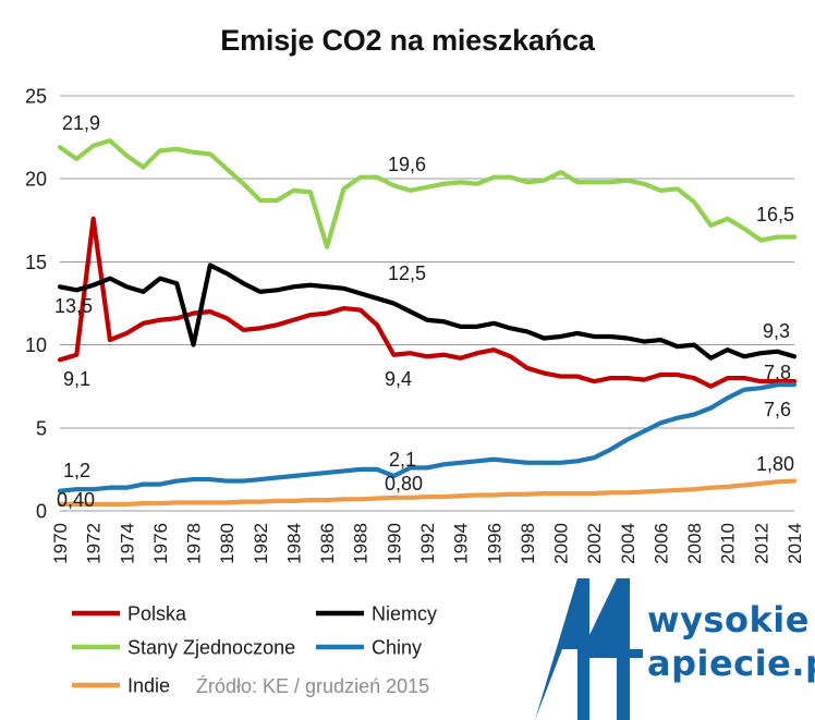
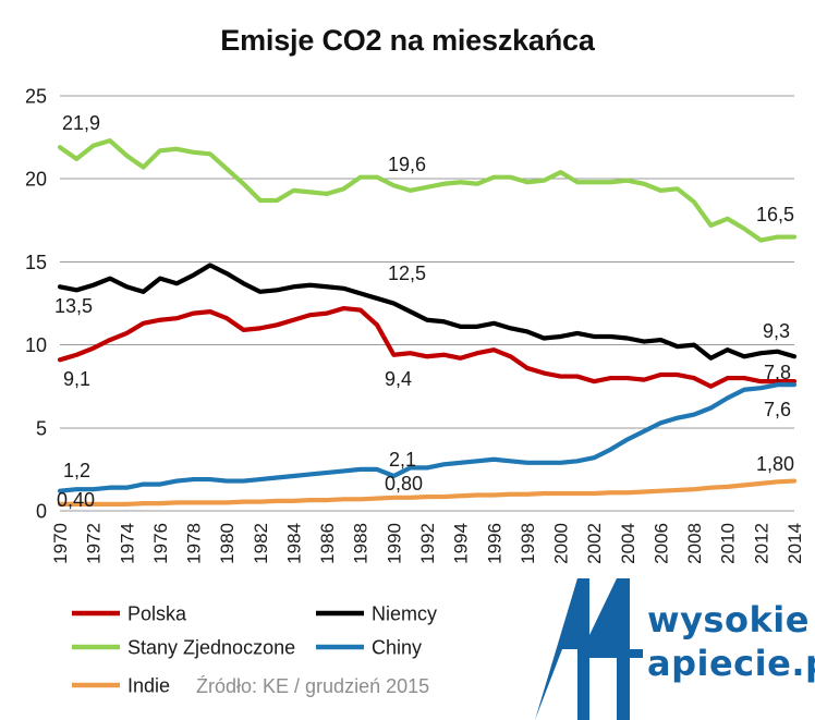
Polska/1972: 17.6 -> 9.8
Niemcy/1978: 10.0 -> 14.2
Stany Zjednoczone/1986: 15.9 -> 19.1
